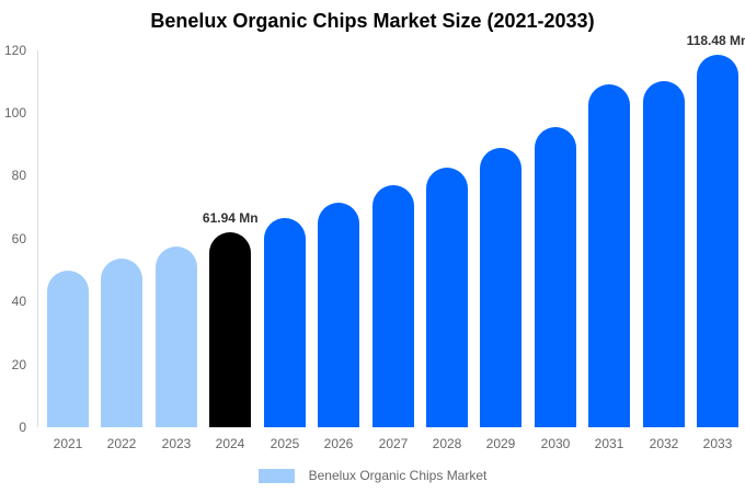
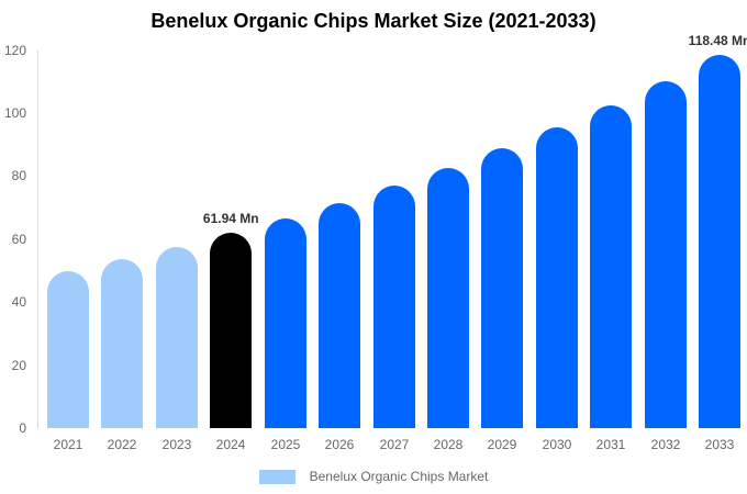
2031: 109 -> 102
